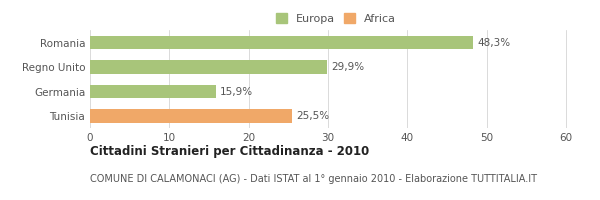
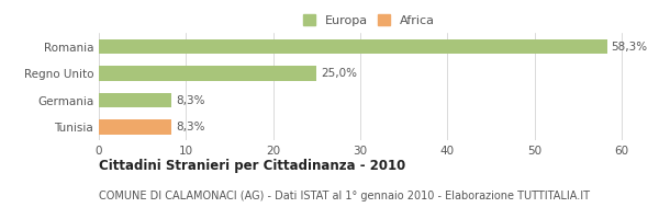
Romania: 48,3% -> 58,3%
Regno Unito: 29,9% -> 25,0%
Germania: 15,9% -> 8,3%
Tunisia: 25,5% -> 8,3%
